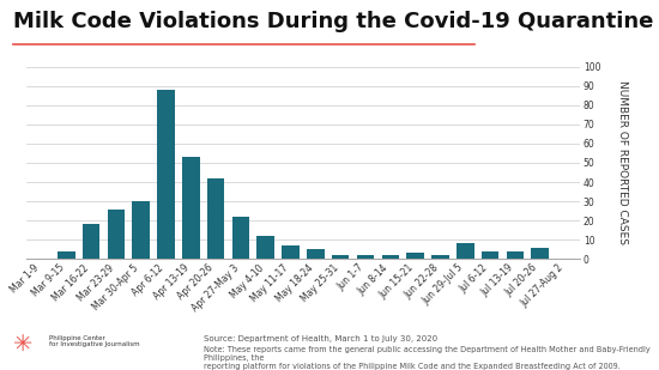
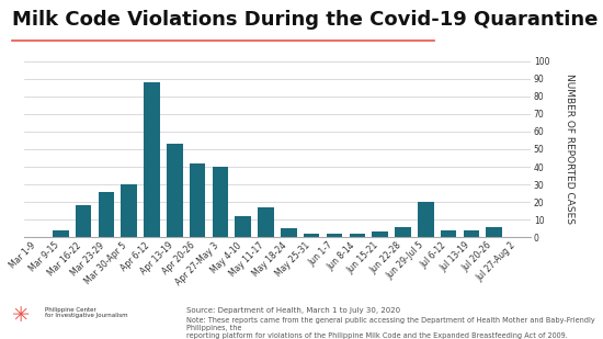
Apr 27-May 3: 22 -> 40
May 11-17: 7 -> 17
Jun 22-28: 2 -> 6
Jun 29-Jul 5: 8 -> 20
